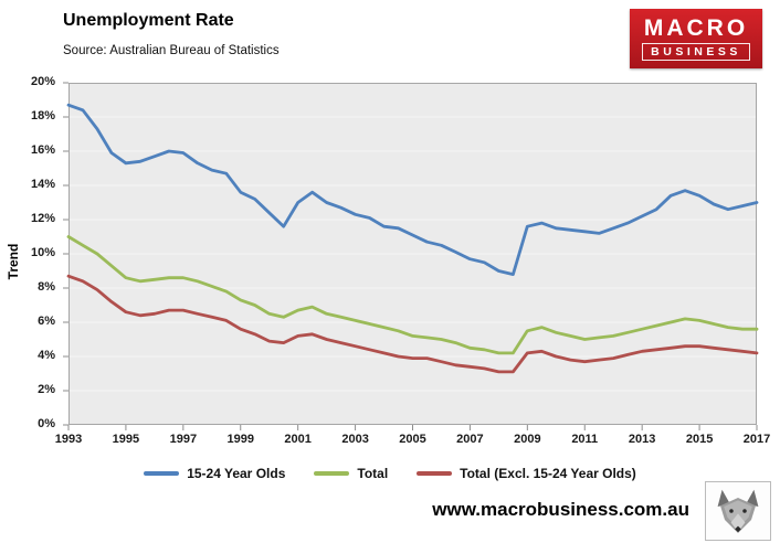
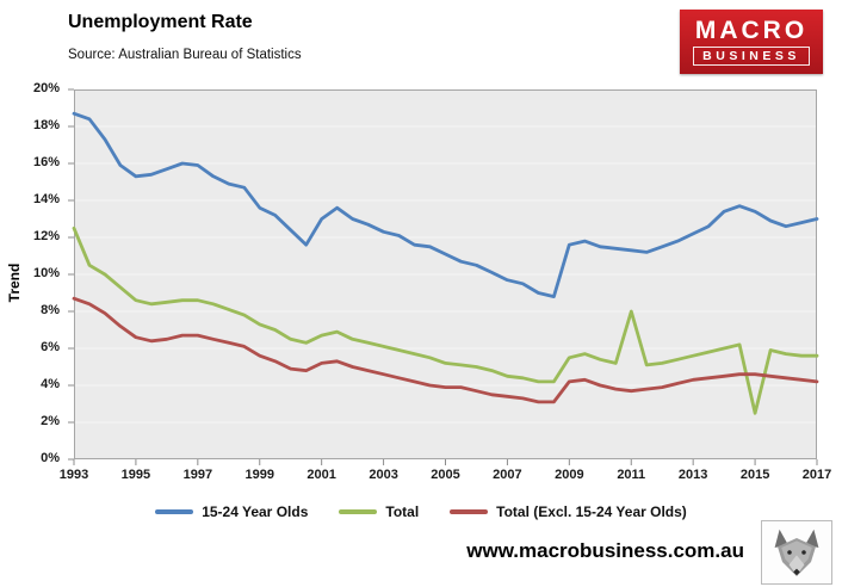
Total/1993: 11.0% -> 12.5%
Total/2011: 5.0% -> 8.0%
Total/2015: 6.1% -> 2.5%
